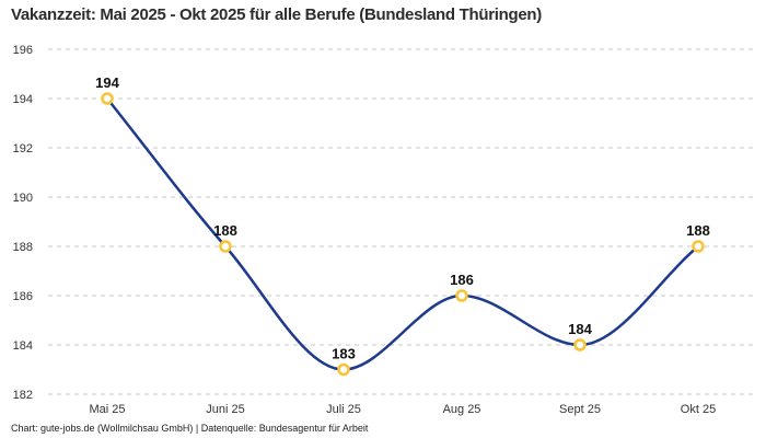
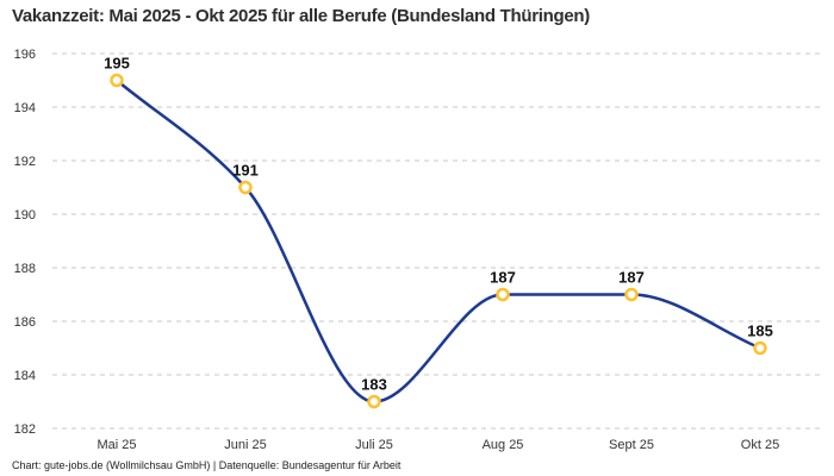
Mai 25: 194 -> 195
Juni 25: 188 -> 191
Aug 25: 186 -> 187
Sept 25: 184 -> 187
Okt 25: 188 -> 185
